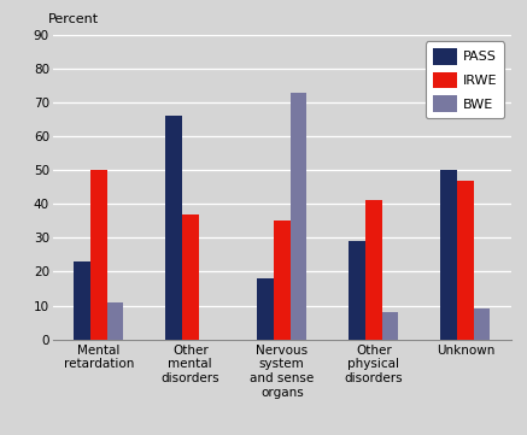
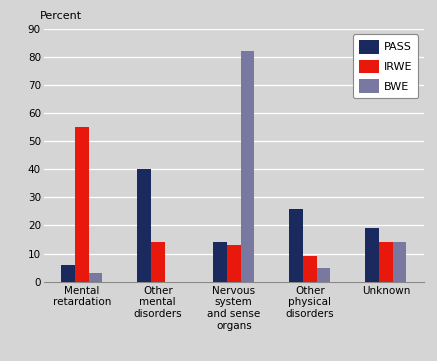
PASS/Mental retardation: 23 -> 6
IRWE/Mental retardation: 50 -> 55
BWE/Mental retardation: 11 -> 3
PASS/Other mental disorders: 66 -> 40
IRWE/Other mental disorders: 37 -> 14
PASS/Nervous system and sense organs: 18 -> 14
IRWE/Nervous system and sense organs: 35 -> 13
BWE/Nervous system and sense organs: 73 -> 82
PASS/Other physical disorders: 29 -> 26
IRWE/Other physical disorders: 41 -> 9
BWE/Other physical disorders: 8 -> 5
PASS/Unknown: 50 -> 19
IRWE/Unknown: 47 -> 14
BWE/Unknown: 9 -> 14
